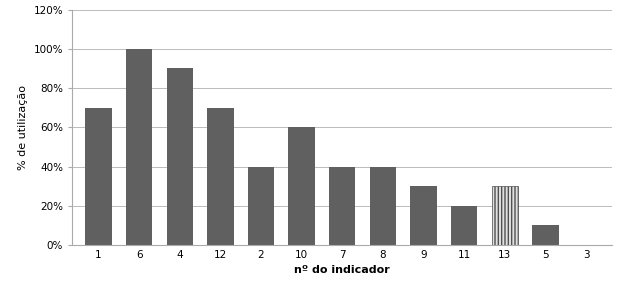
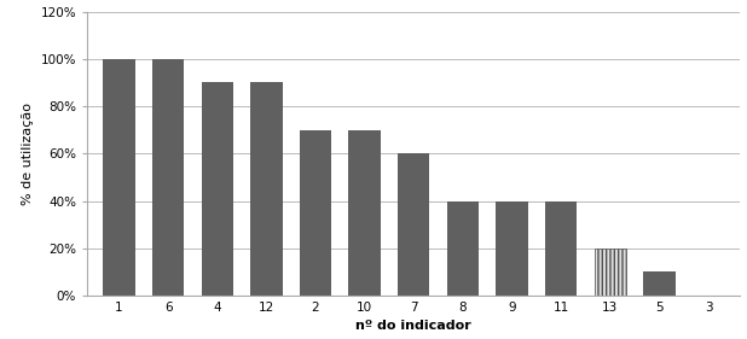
1: 70% -> 100%
12: 70% -> 90%
2: 40% -> 70%
10: 60% -> 70%
7: 40% -> 60%
9: 30% -> 40%
11: 20% -> 40%
13: 30% -> 20%
